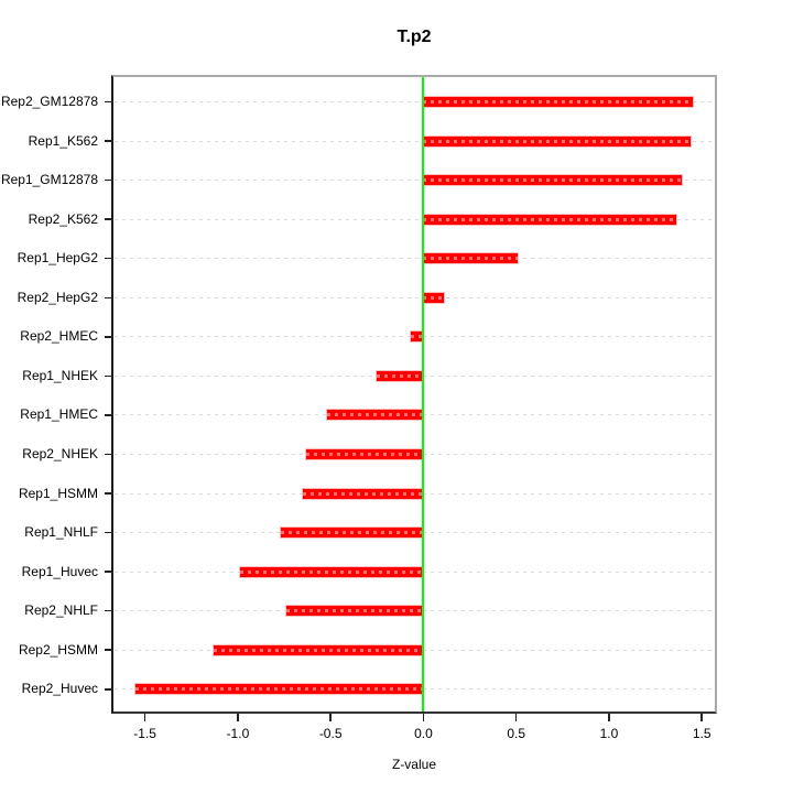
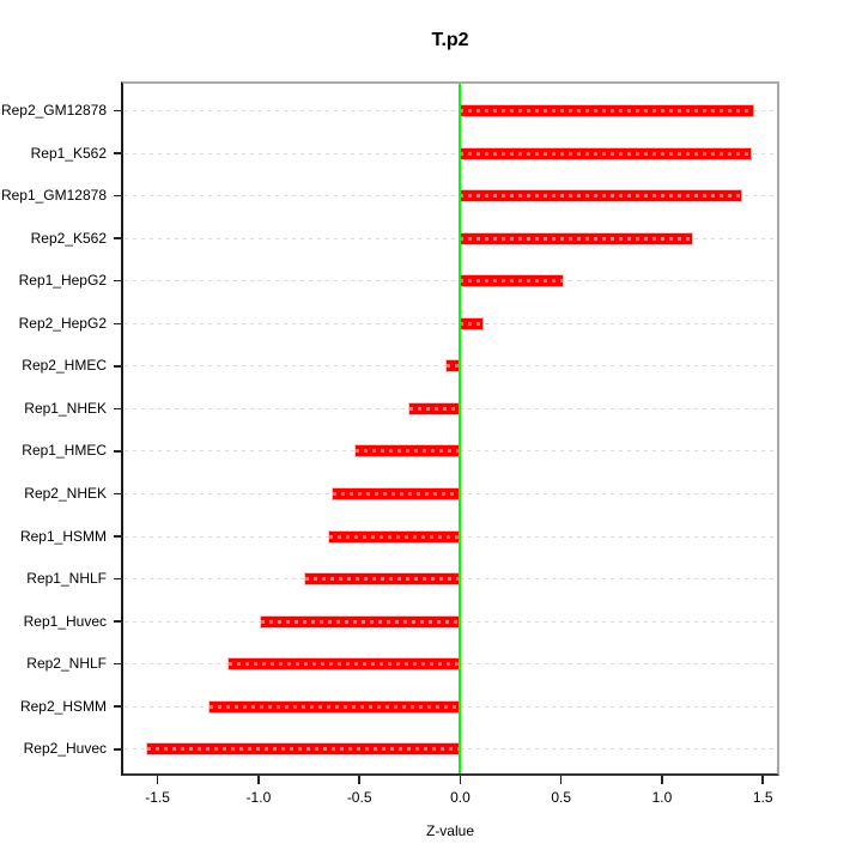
Rep2_K562: 1.36 -> 1.15
Rep2_NHLF: -0.74 -> -1.15
Rep2_HSMM: -1.13 -> -1.24
